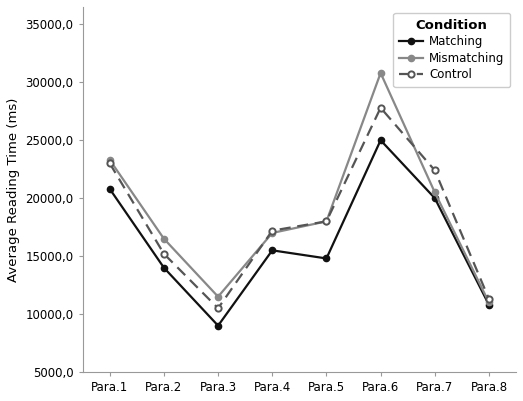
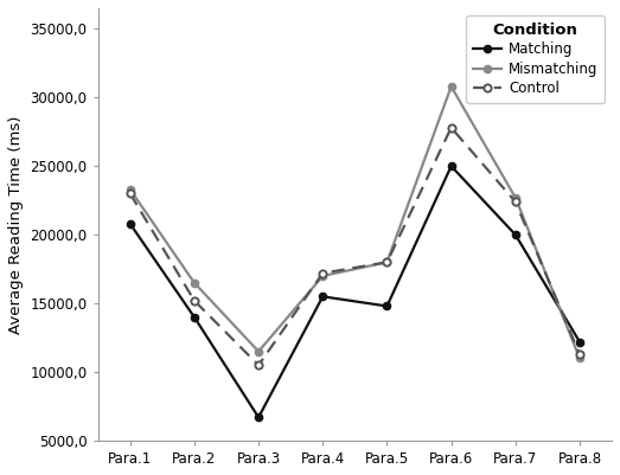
Matching/Para.3: 9000 -> 6700
Mismatching/Para.7: 20500 -> 22700
Matching/Para.8: 10800 -> 12200
